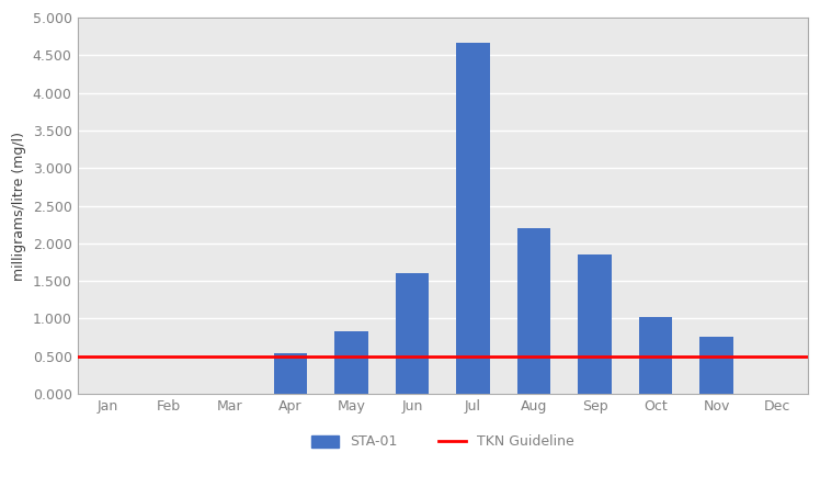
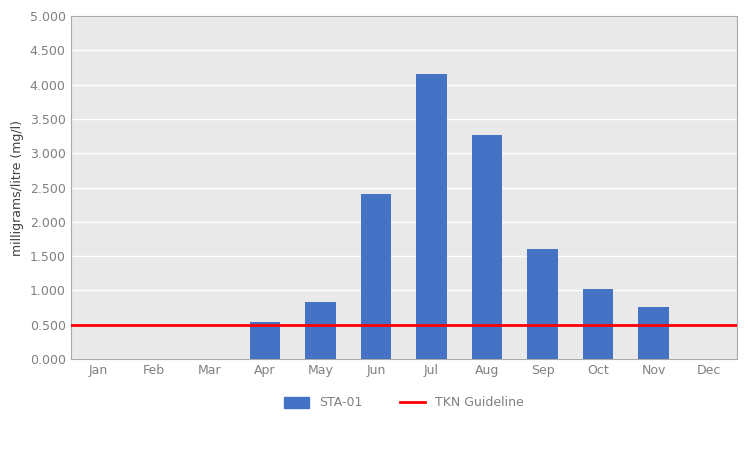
Jun: 1.60 -> 2.40
Jul: 4.67 -> 4.16
Aug: 2.20 -> 3.26
Sep: 1.85 -> 1.60
